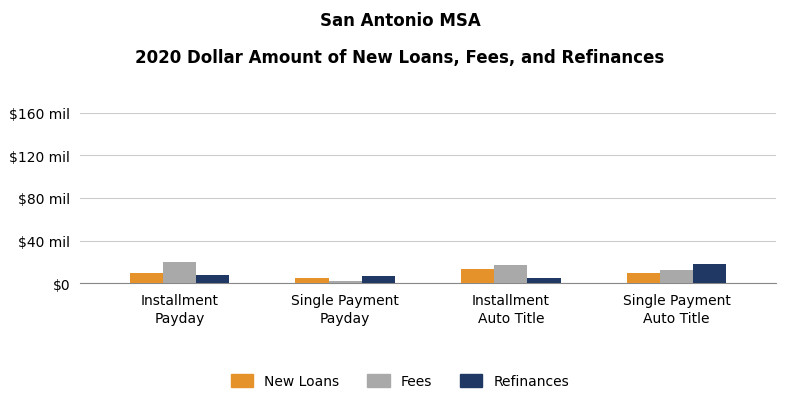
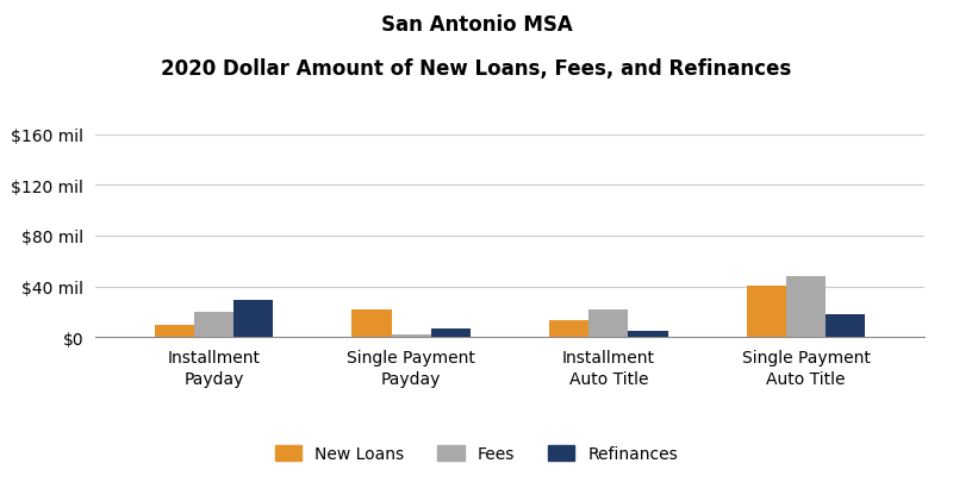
Refinances/Installment Payday: $8 mil -> $29 mil
New Loans/Single Payment Payday: $5 mil -> $22 mil
Fees/Installment Auto Title: $17 mil -> $22 mil
New Loans/Single Payment Auto Title: $10 mil -> $41 mil
Fees/Single Payment Auto Title: $12 mil -> $48 mil
